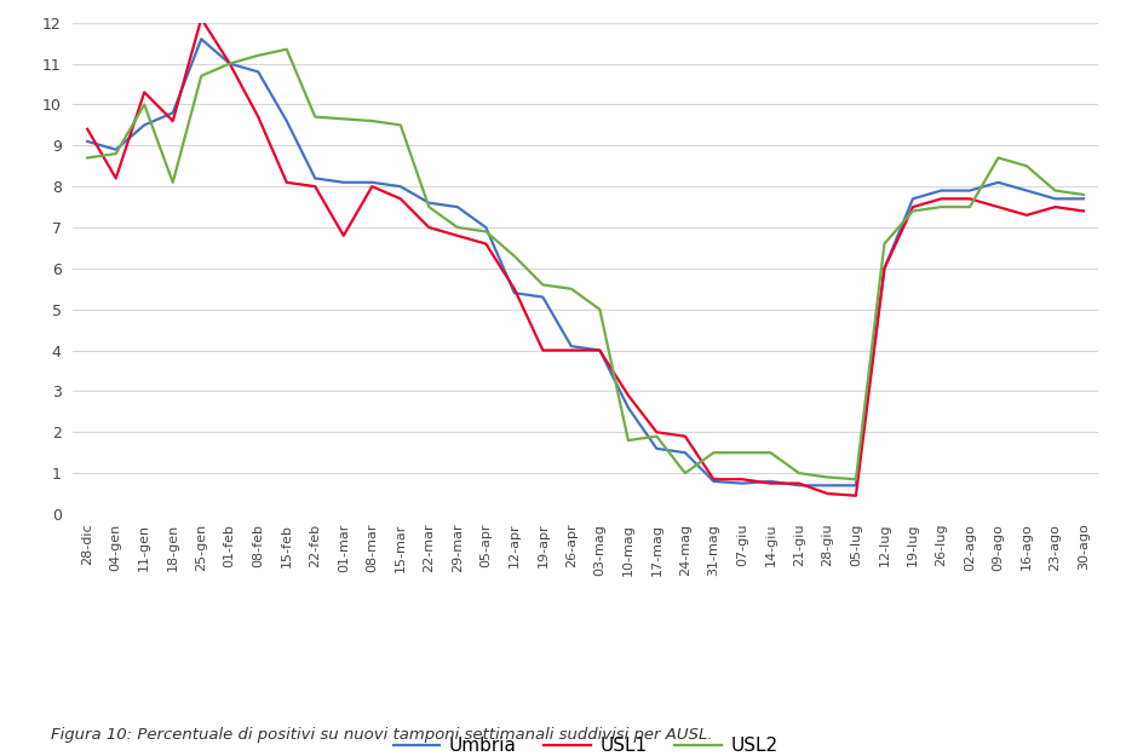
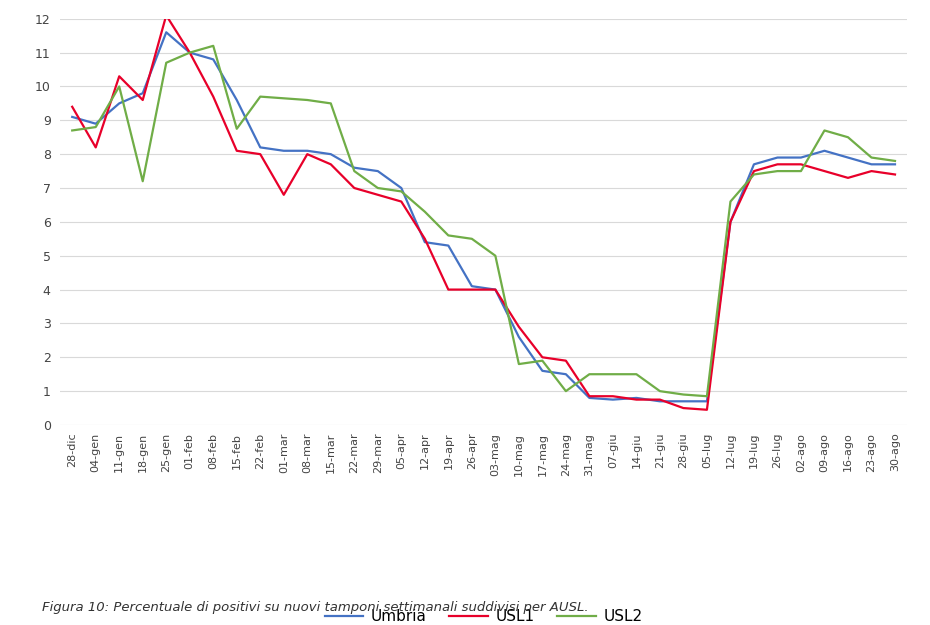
USL2/18-gen: 8.10 -> 7.20
USL2/15-feb: 11.35 -> 8.75
